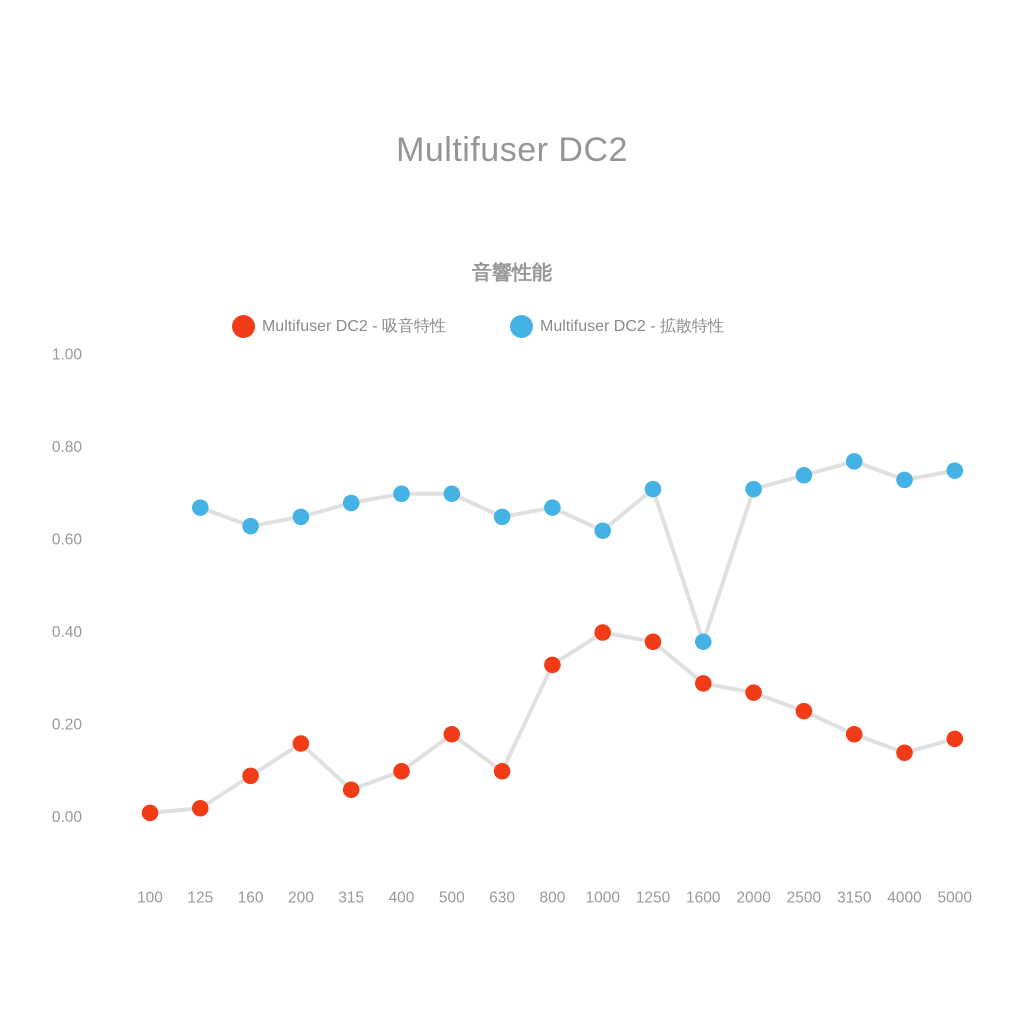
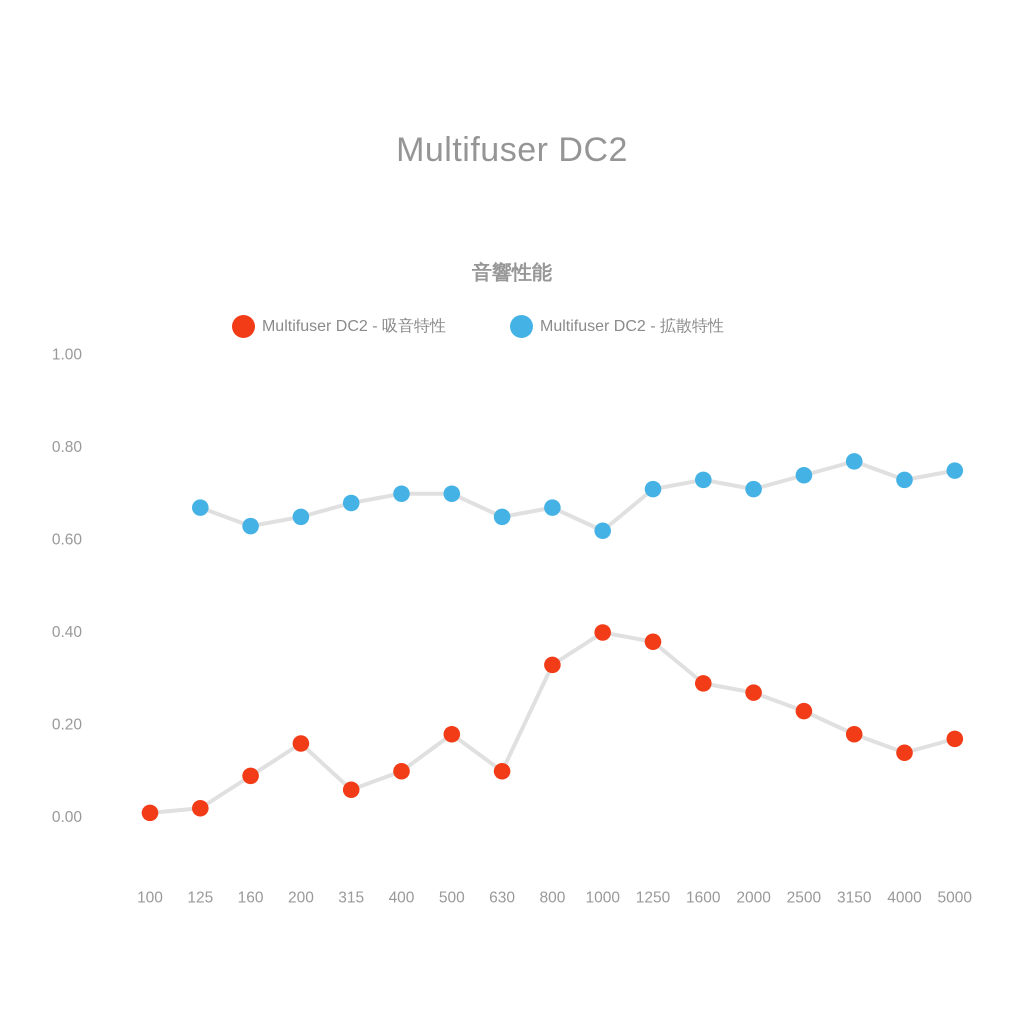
Multifuser DC2 - 拡散特性/1600: 0.38 -> 0.73
